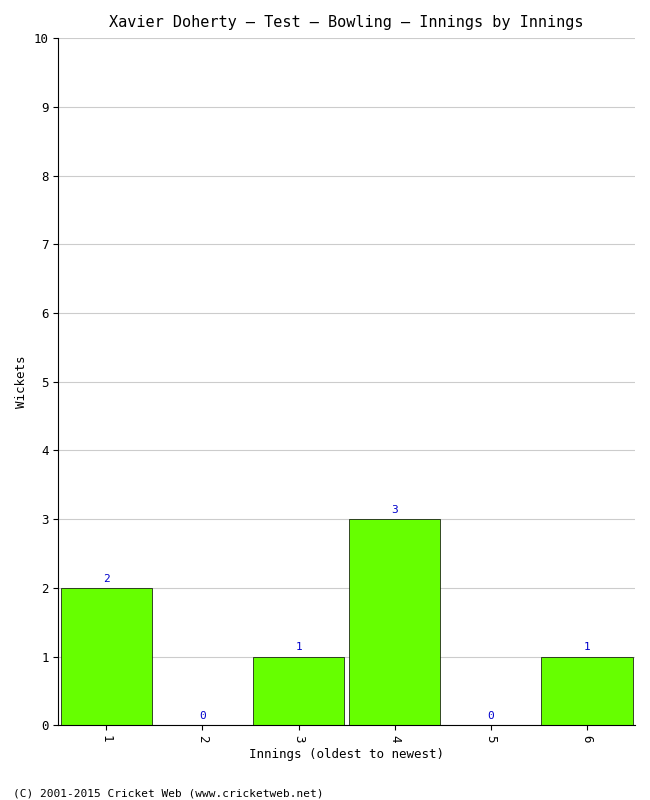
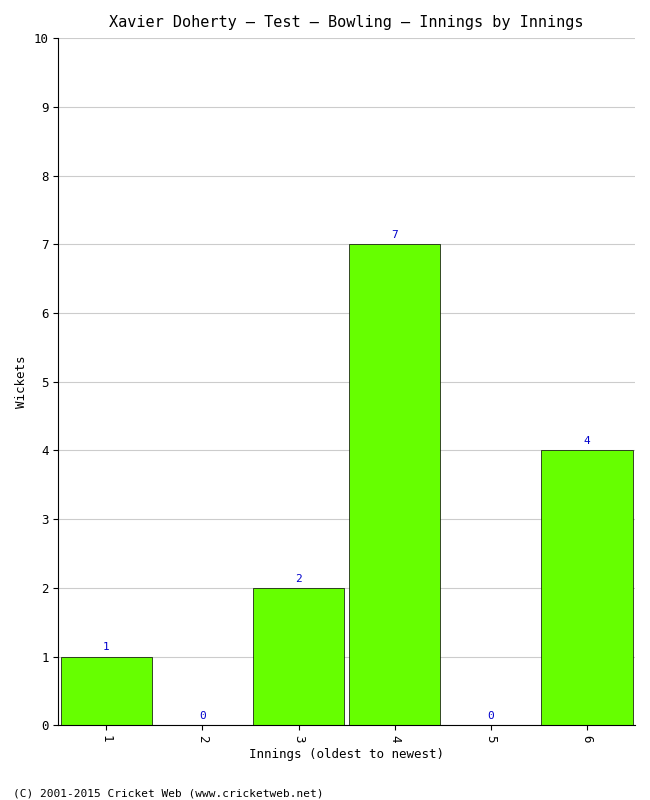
1: 2 -> 1
3: 1 -> 2
4: 3 -> 7
6: 1 -> 4
